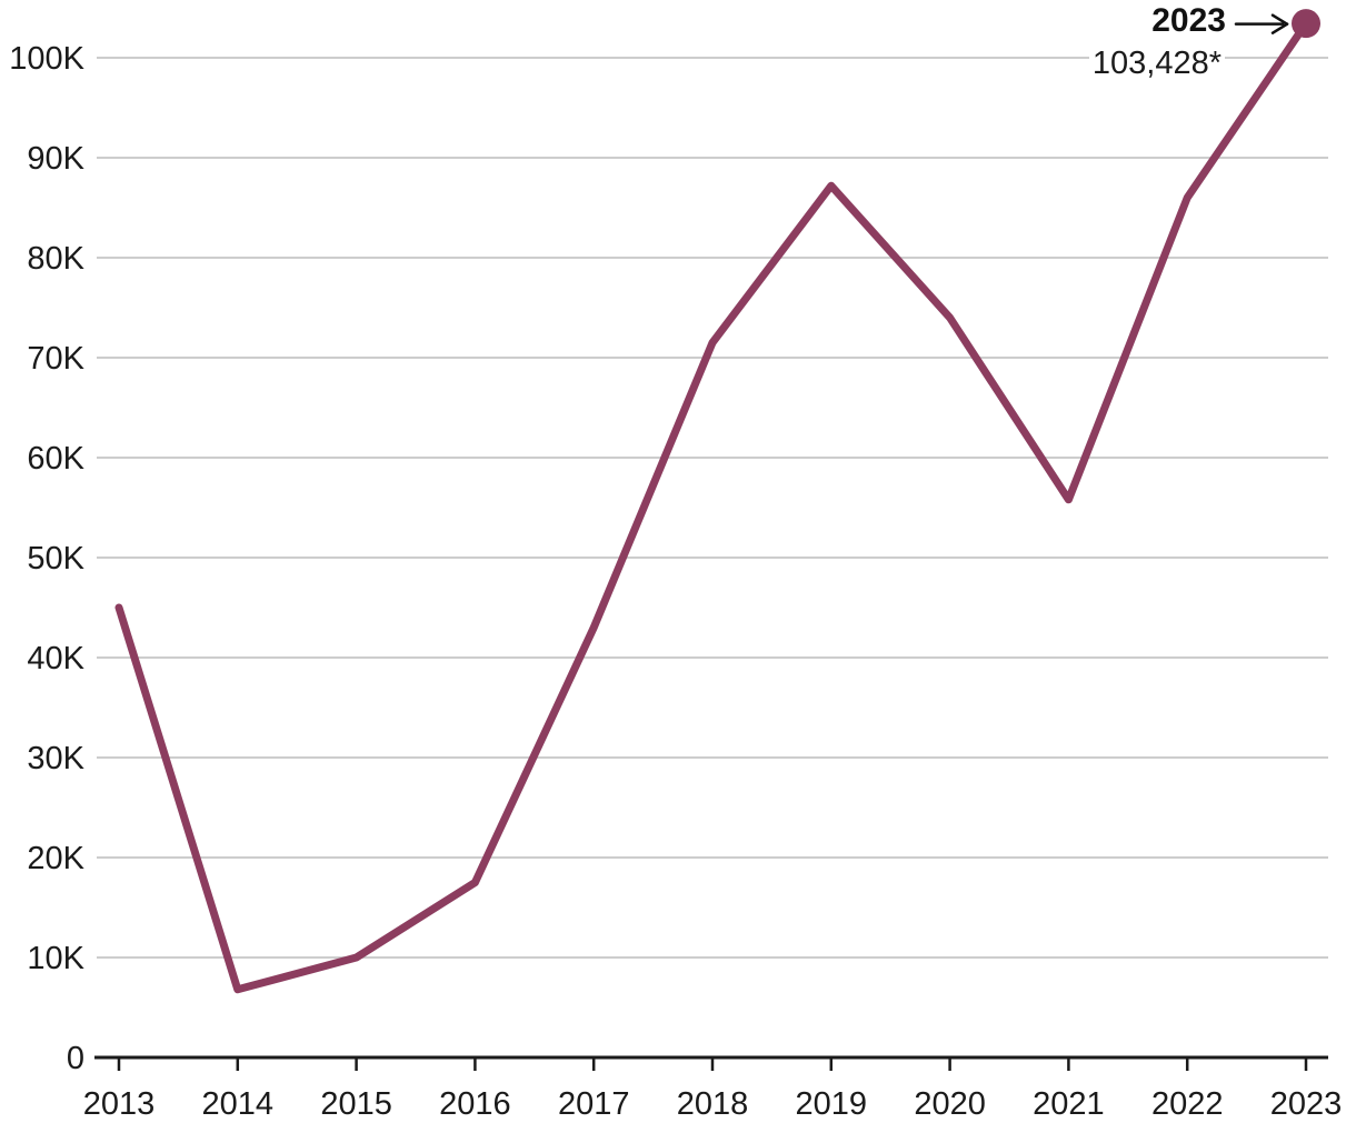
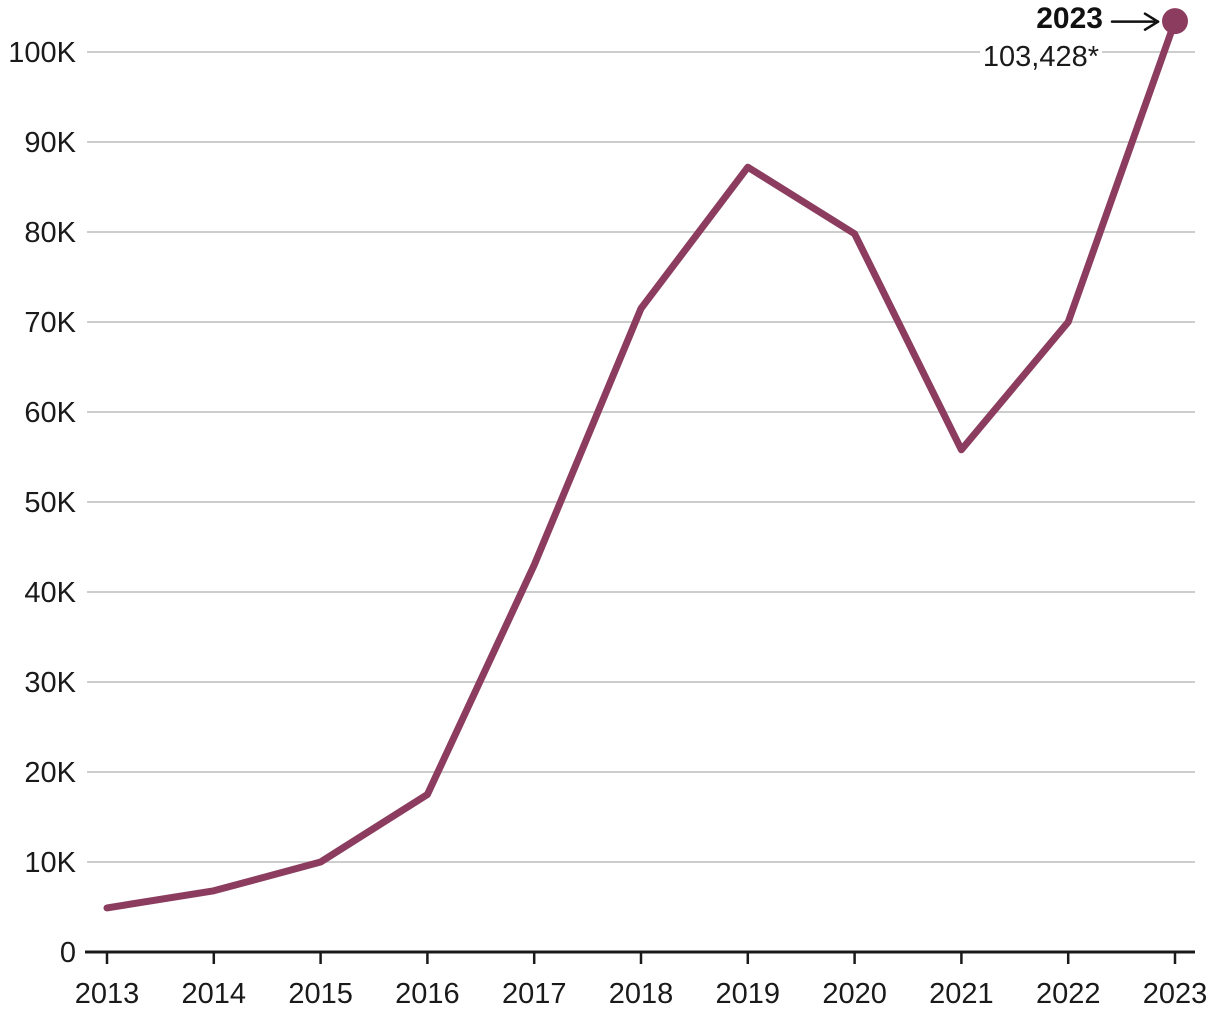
2013: 45K -> 5K
2020: 74K -> 80K
2022: 86K -> 70K
